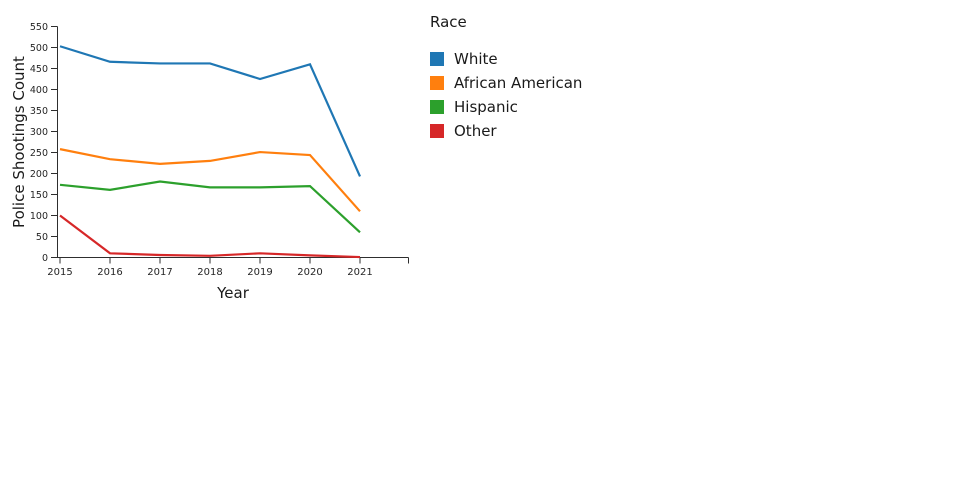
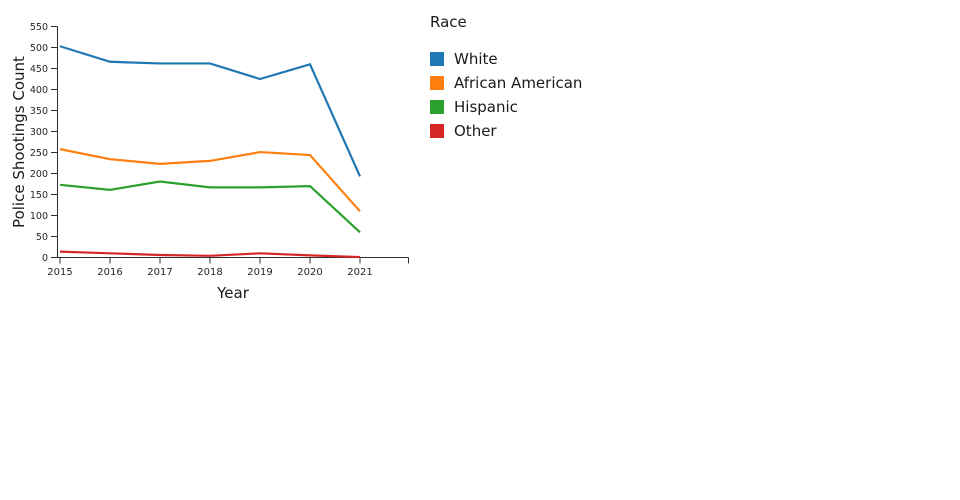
Other/2015: 100 -> 10
